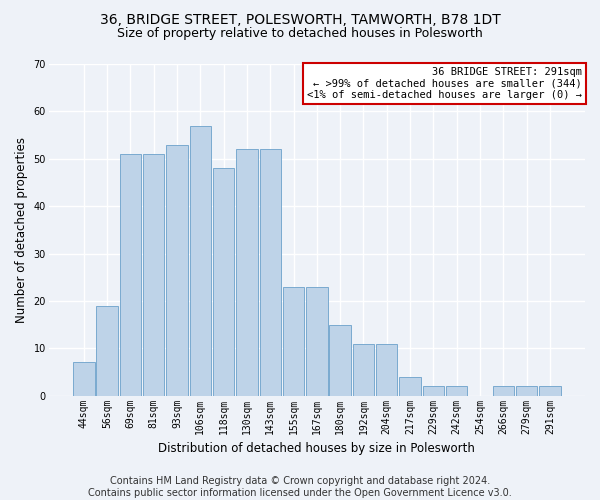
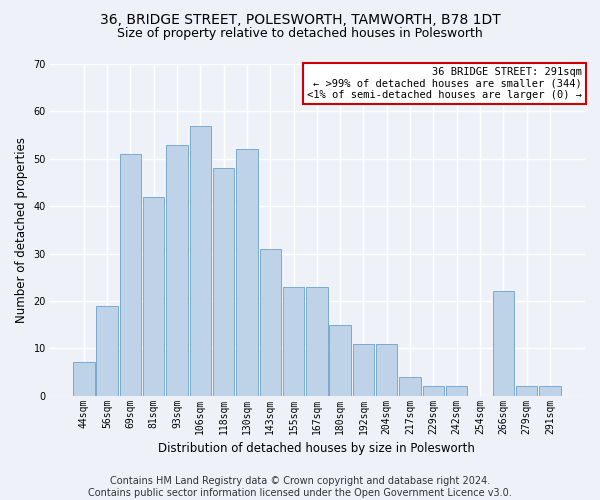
81sqm: 51 -> 42
143sqm: 52 -> 31
266sqm: 2 -> 22
